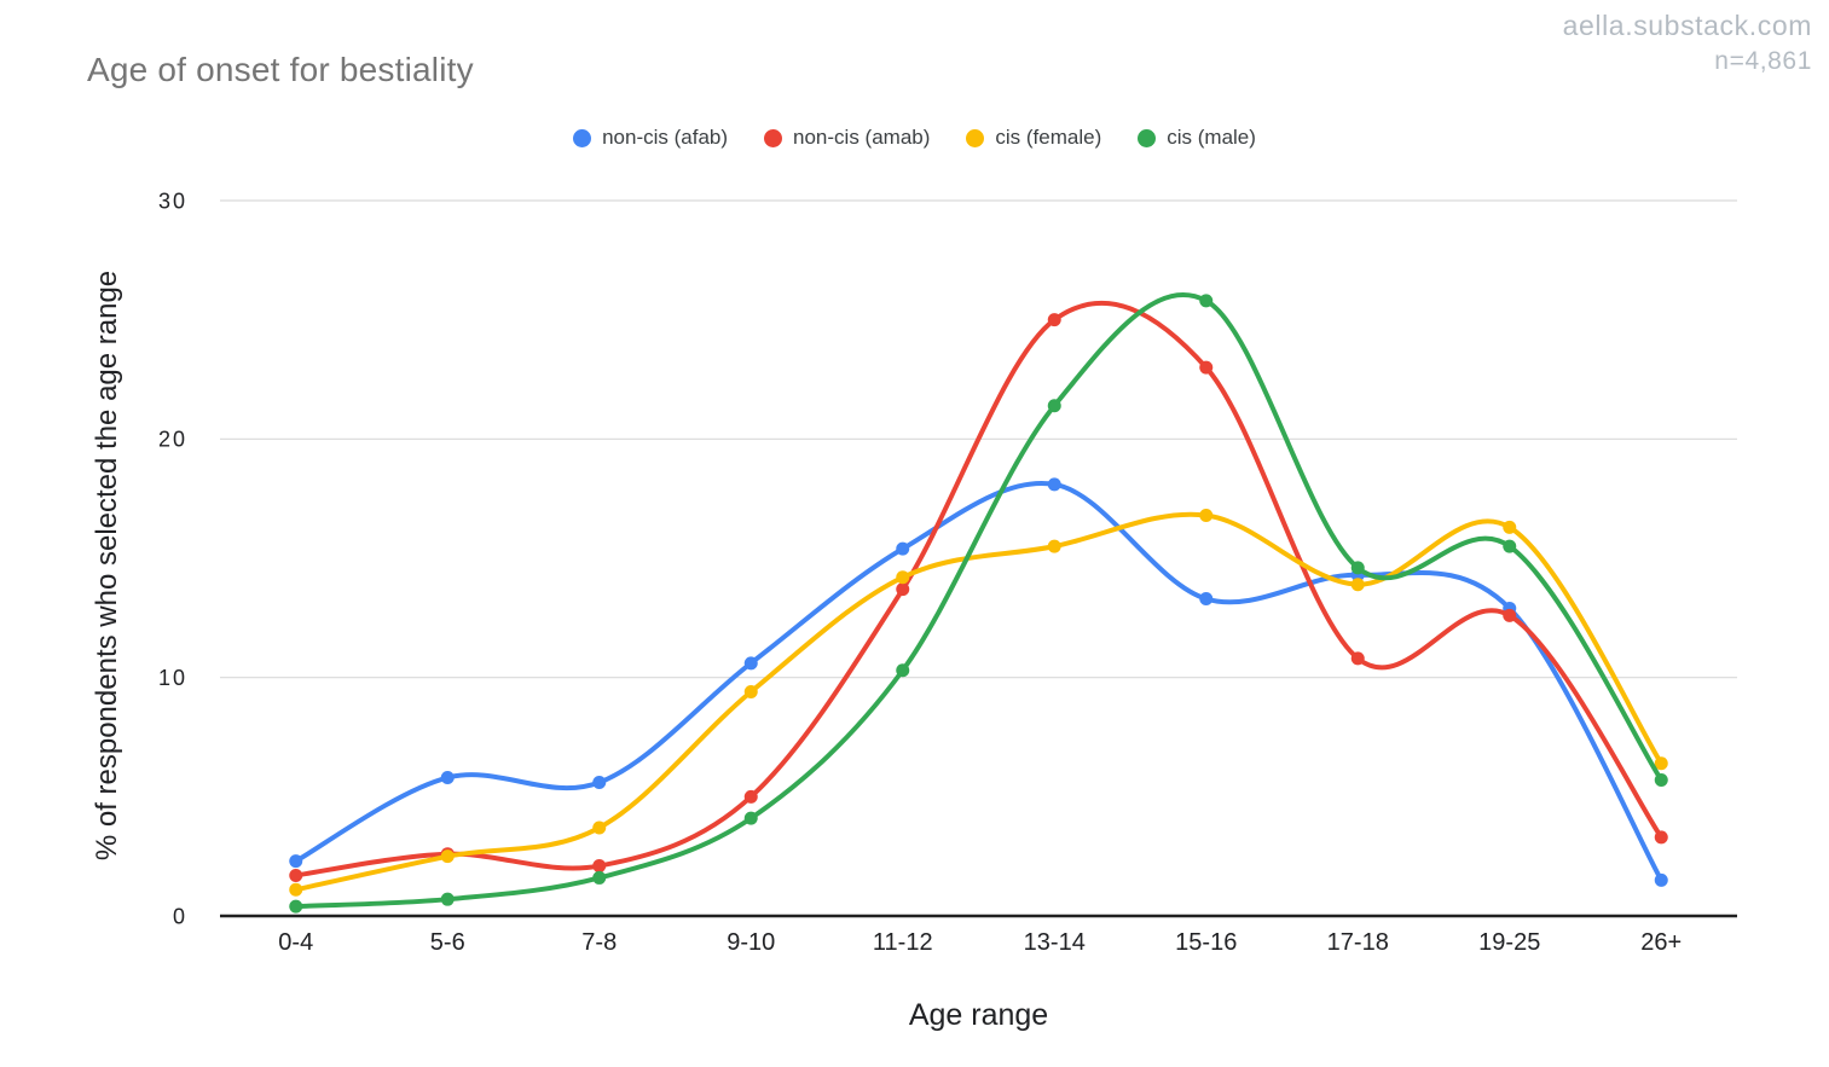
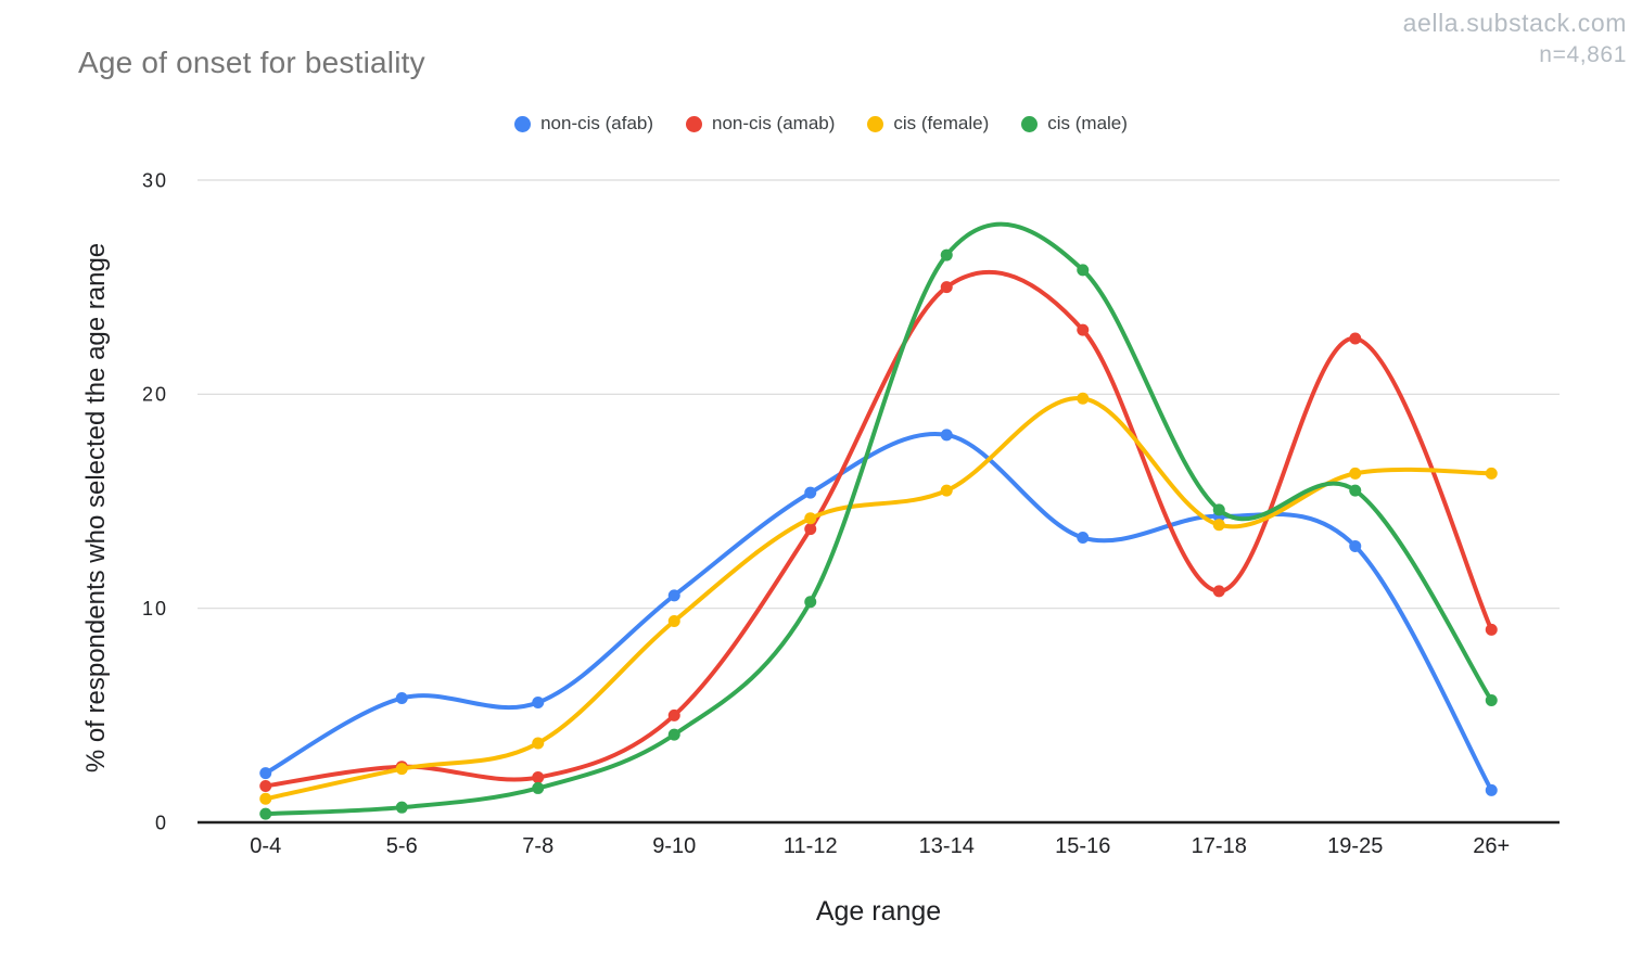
cis (male)/13-14: 21.4 -> 26.5
cis (female)/15-16: 16.8 -> 19.8
non-cis (amab)/19-25: 12.6 -> 22.6
non-cis (amab)/26+: 3.3 -> 9.0
cis (female)/26+: 6.4 -> 16.3
